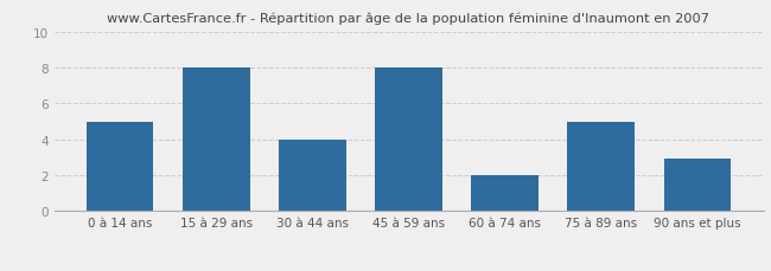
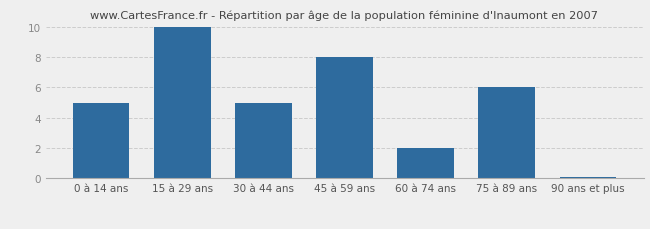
15 à 29 ans: 8.0 -> 10.0
30 à 44 ans: 4.0 -> 5.0
75 à 89 ans: 5.0 -> 6.0
90 ans et plus: 2.9 -> 0.1
